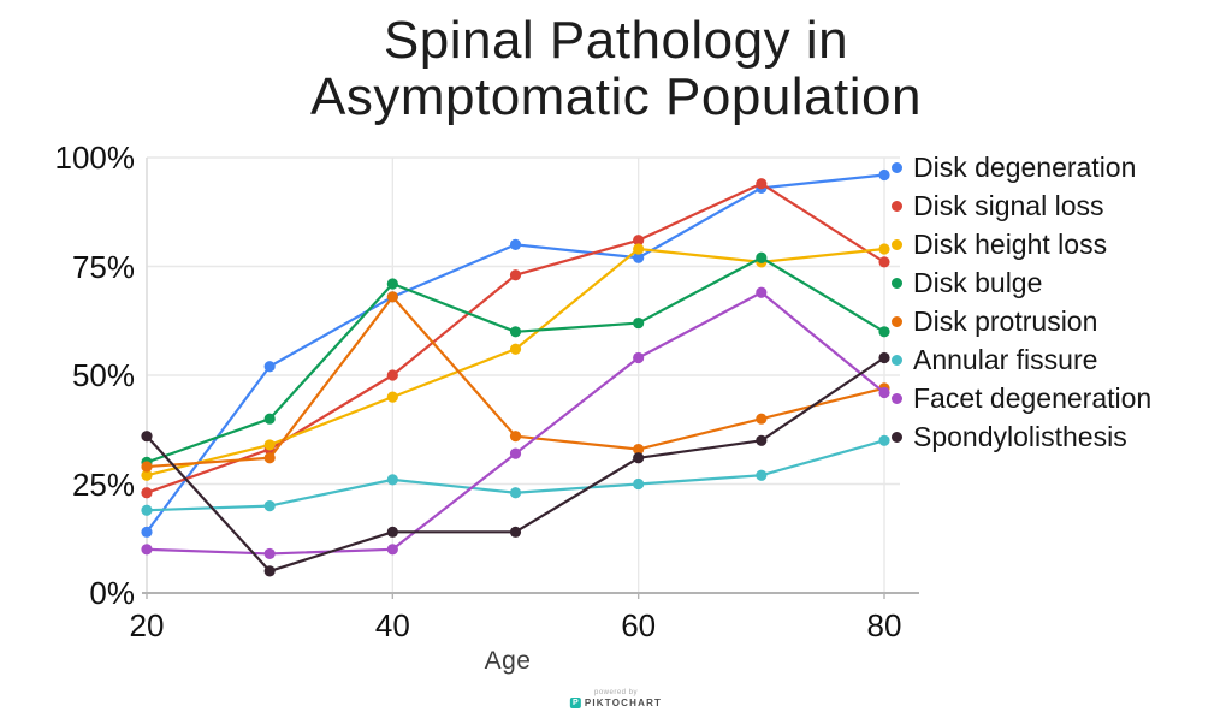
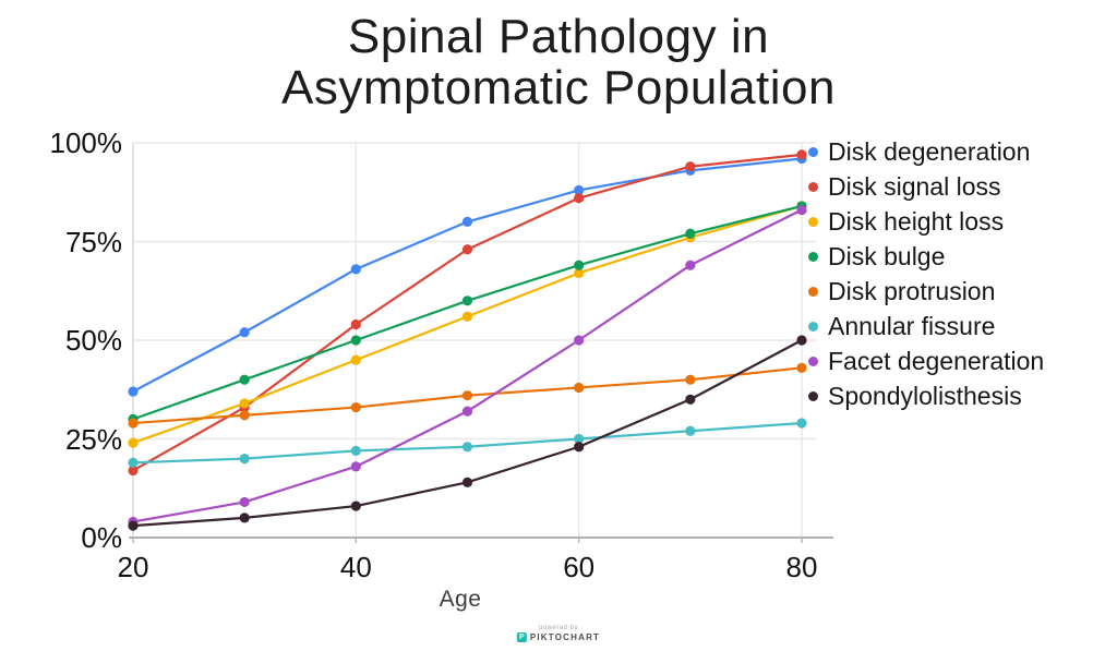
Disk degeneration/20: 14% -> 37%
Disk signal loss/20: 23% -> 17%
Disk height loss/20: 27% -> 24%
Facet degeneration/20: 10% -> 4%
Spondylolisthesis/20: 36% -> 3%
Disk signal loss/40: 50% -> 54%
Disk bulge/40: 71% -> 50%
Disk protrusion/40: 68% -> 33%
Annular fissure/40: 26% -> 22%
Facet degeneration/40: 10% -> 18%
Spondylolisthesis/40: 14% -> 8%
Disk degeneration/60: 77% -> 88%
Disk signal loss/60: 81% -> 86%
Disk height loss/60: 79% -> 67%
Disk bulge/60: 62% -> 69%
Disk protrusion/60: 33% -> 38%
Facet degeneration/60: 54% -> 50%
Spondylolisthesis/60: 31% -> 23%
Disk signal loss/80: 76% -> 97%
Disk height loss/80: 79% -> 84%
Disk bulge/80: 60% -> 84%
Disk protrusion/80: 47% -> 43%
Annular fissure/80: 35% -> 29%
Facet degeneration/80: 46% -> 83%
Spondylolisthesis/80: 54% -> 50%
